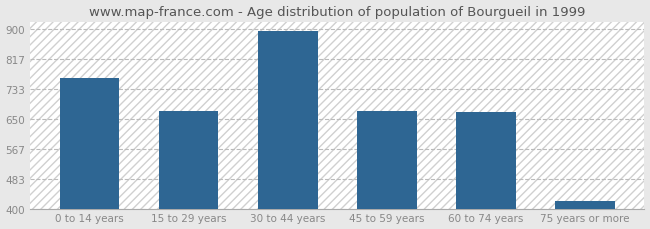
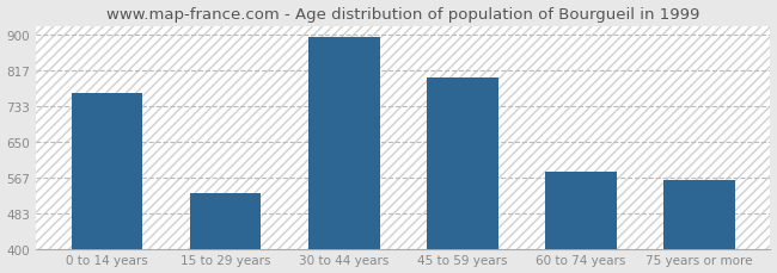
15 to 29 years: 672 -> 530
45 to 59 years: 672 -> 800
60 to 74 years: 668 -> 580
75 years or more: 420 -> 560
